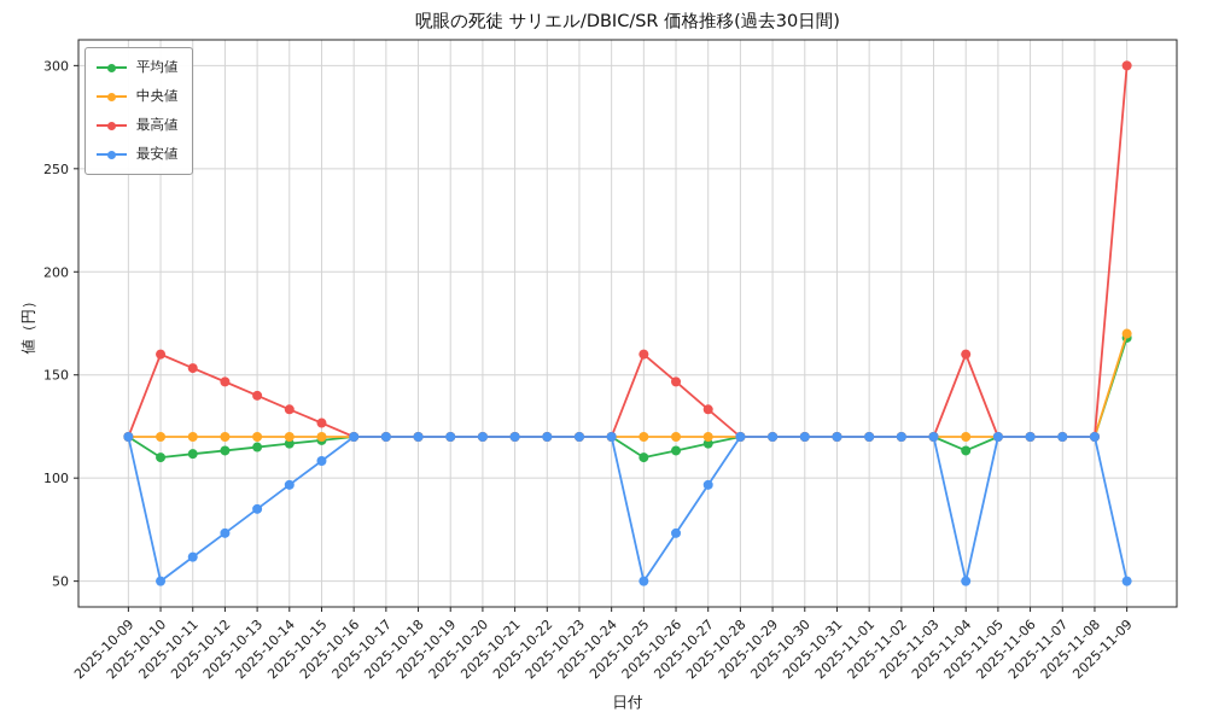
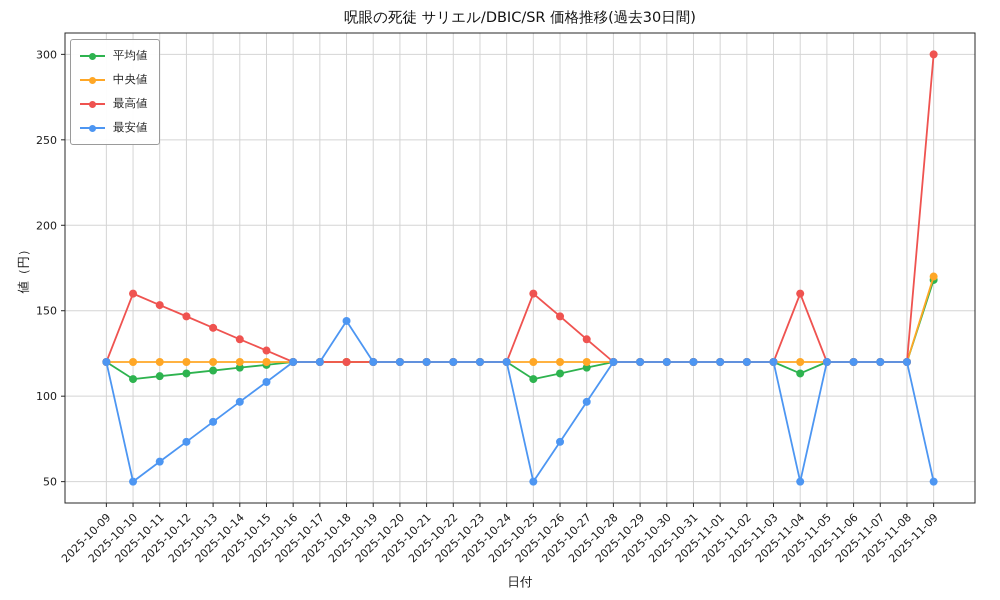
最安値/2025-10-18: 120 -> 144
